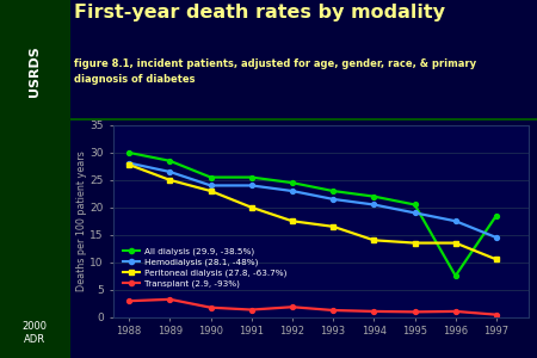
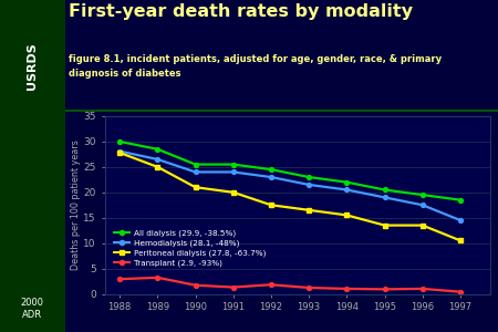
Peritoneal dialysis (27.8, -63.7%)/1990: 23.0 -> 21.0
Peritoneal dialysis (27.8, -63.7%)/1994: 14.0 -> 15.5
All dialysis (29.9, -38.5%)/1996: 7.5 -> 19.5
